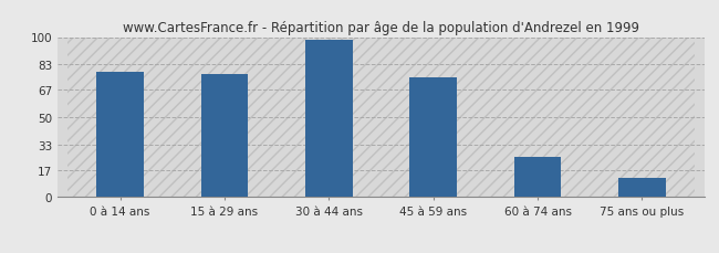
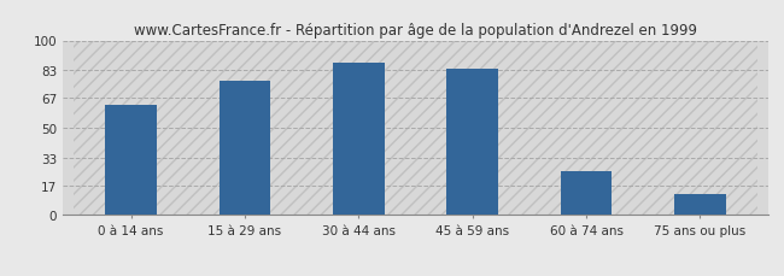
0 à 14 ans: 78 -> 63
30 à 44 ans: 98 -> 87
45 à 59 ans: 75 -> 84
